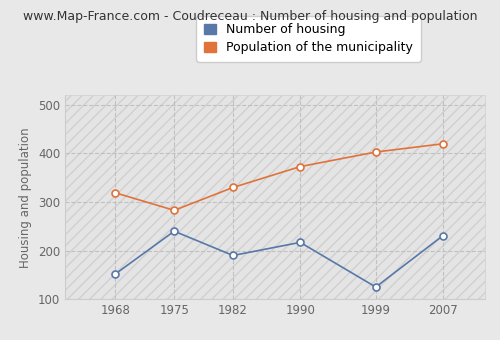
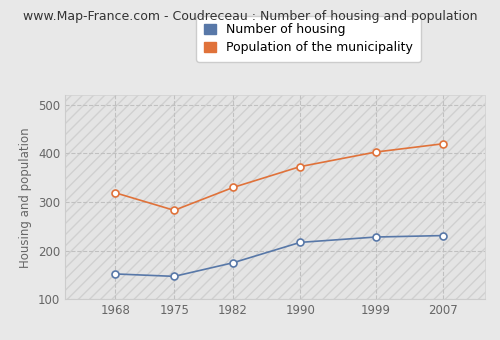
Number of housing/1975: 240 -> 147
Number of housing/1982: 190 -> 175
Number of housing/1999: 125 -> 228
